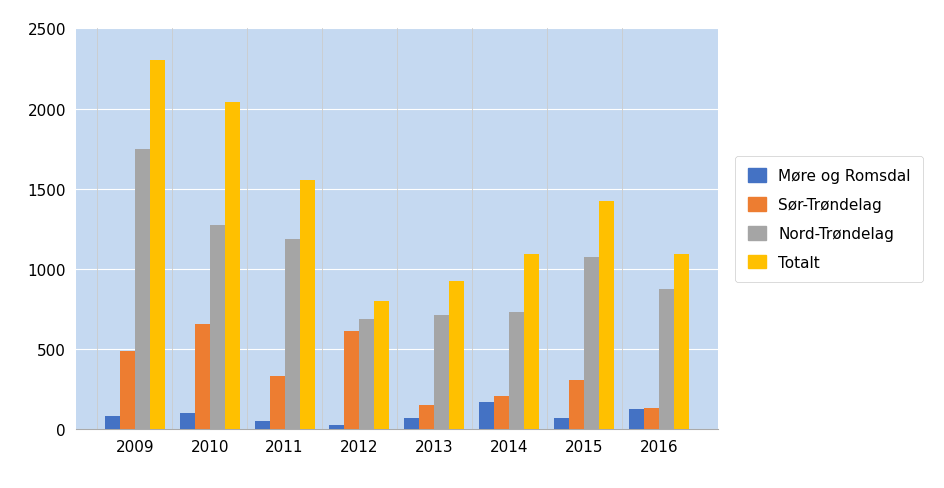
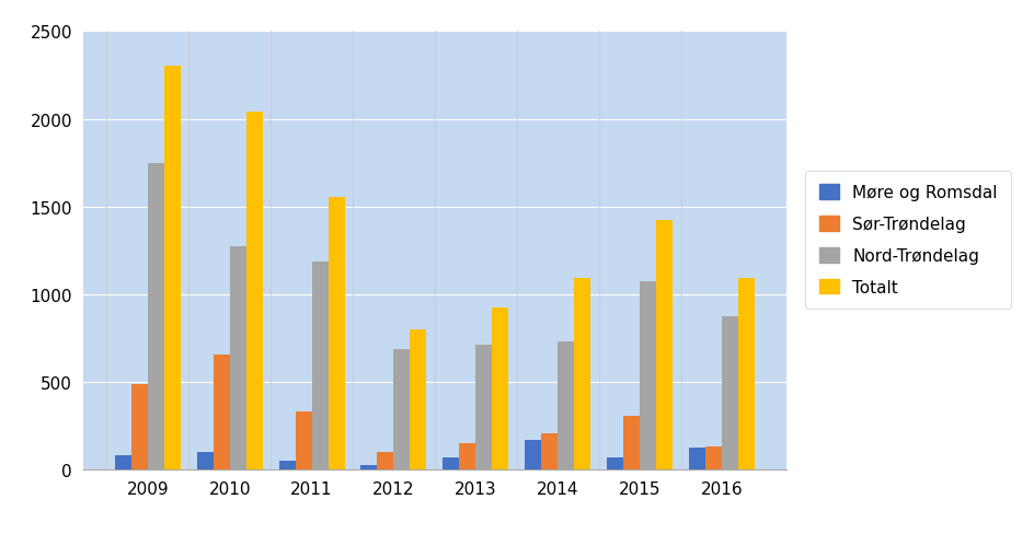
Sør-Trøndelag/2012: 610 -> 100
